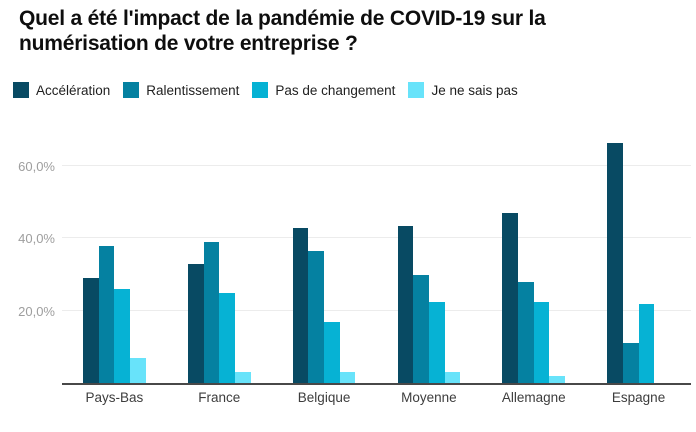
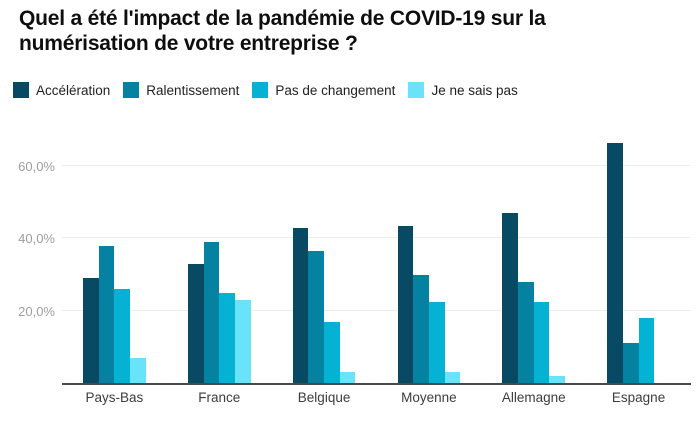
Je ne sais pas/France: 3% -> 23%
Pas de changement/Espagne: 22% -> 18%
